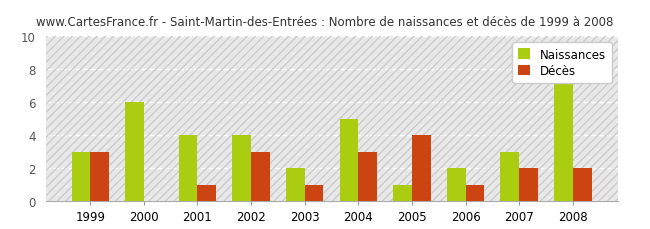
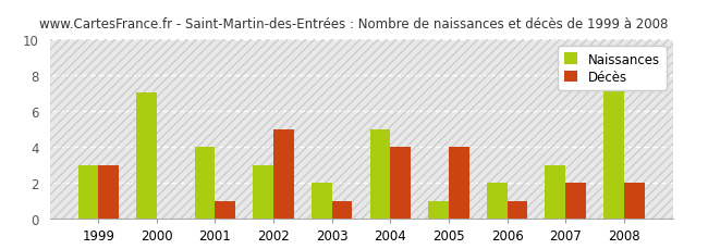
Naissances/2000: 6 -> 7
Naissances/2002: 4 -> 3
Décès/2002: 3 -> 5
Décès/2004: 3 -> 4
